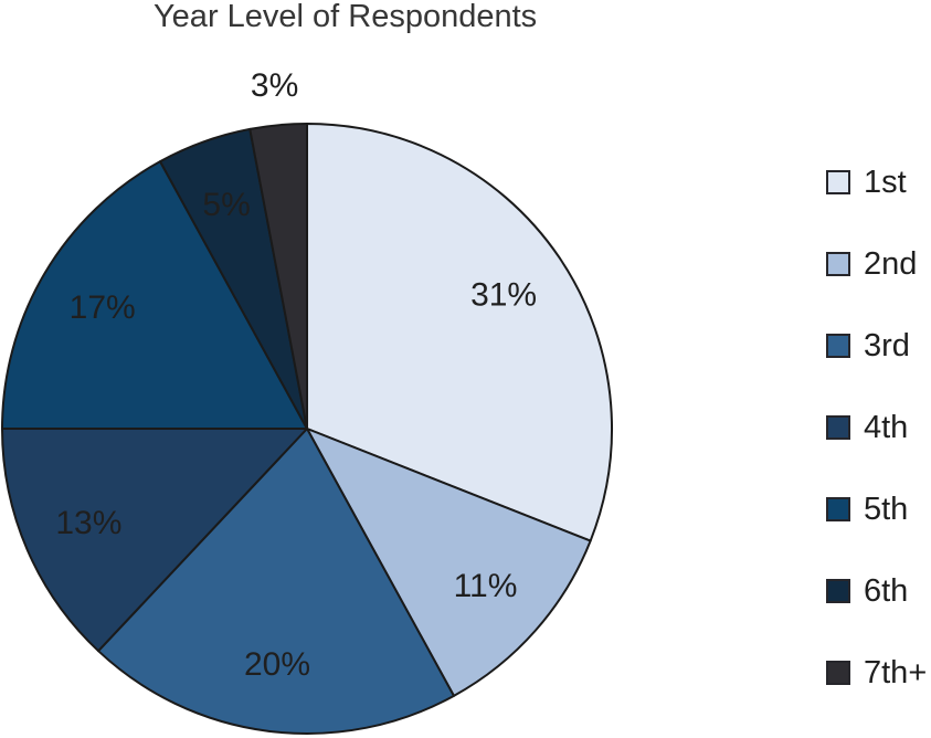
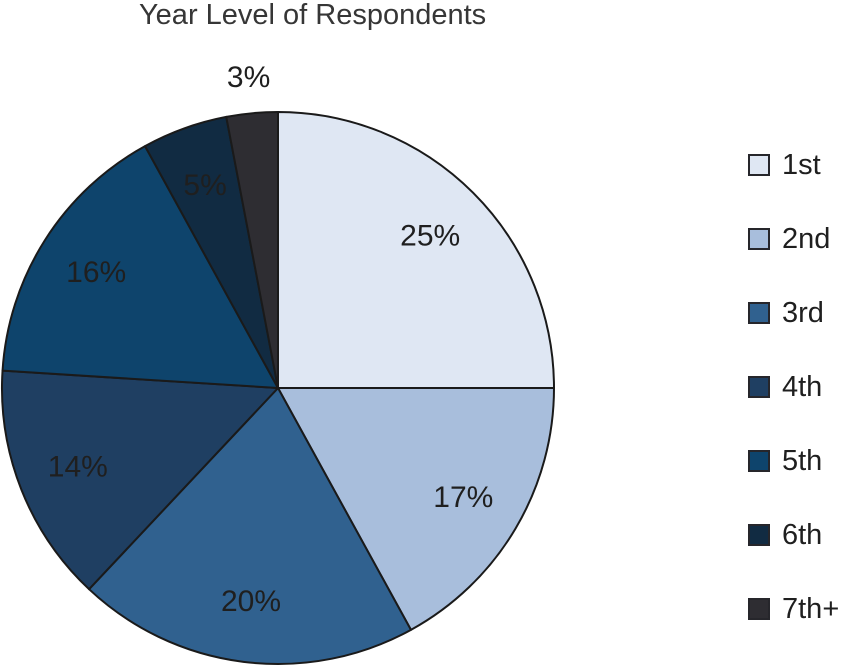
1st: 31% -> 25%
2nd: 11% -> 17%
4th: 13% -> 14%
5th: 17% -> 16%
